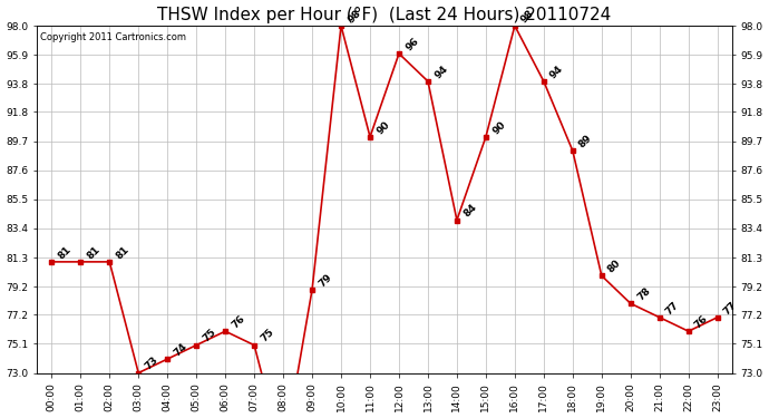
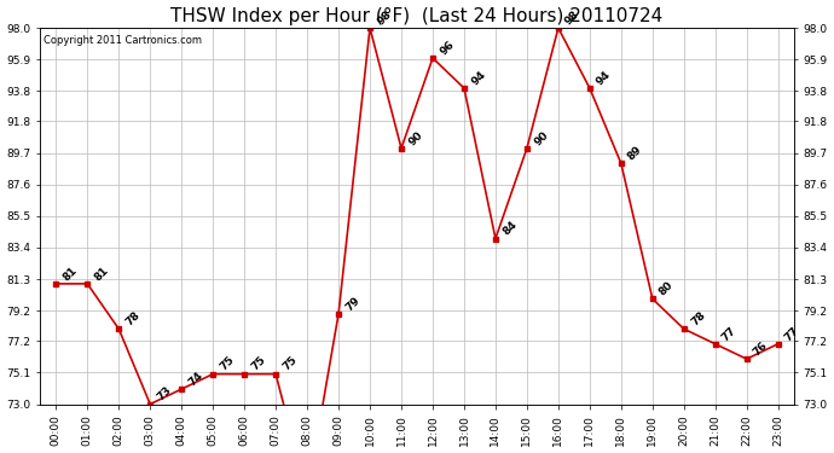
02:00: 81 -> 78
06:00: 76 -> 75
